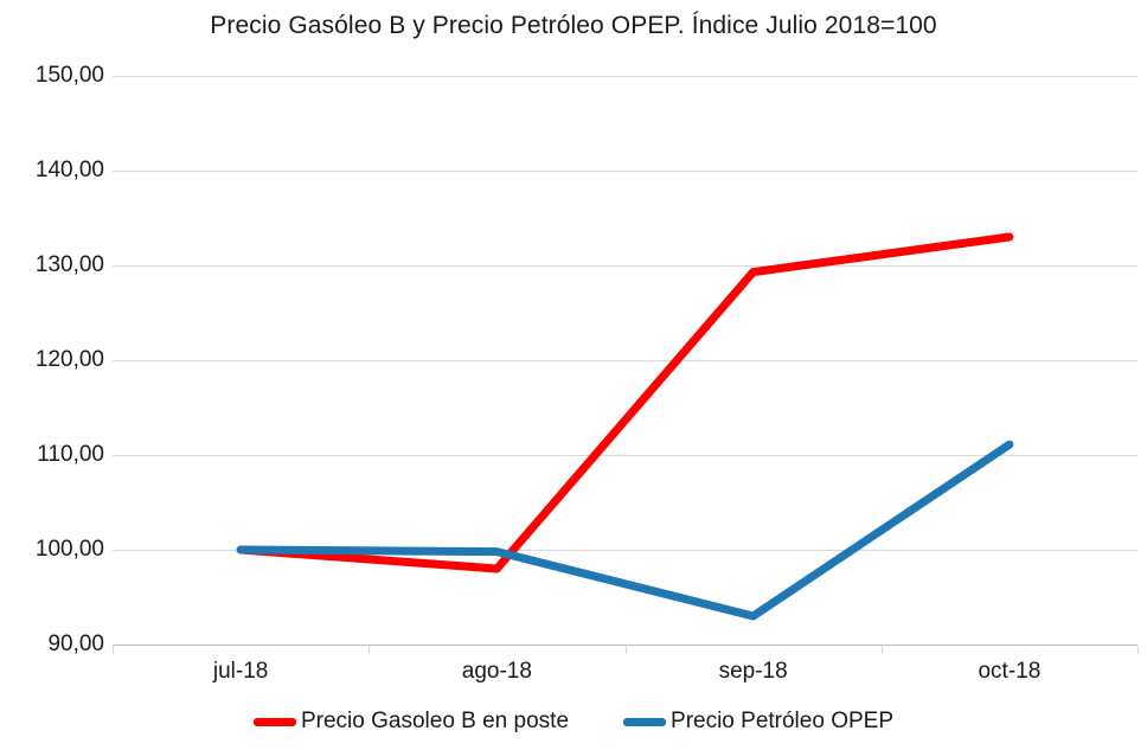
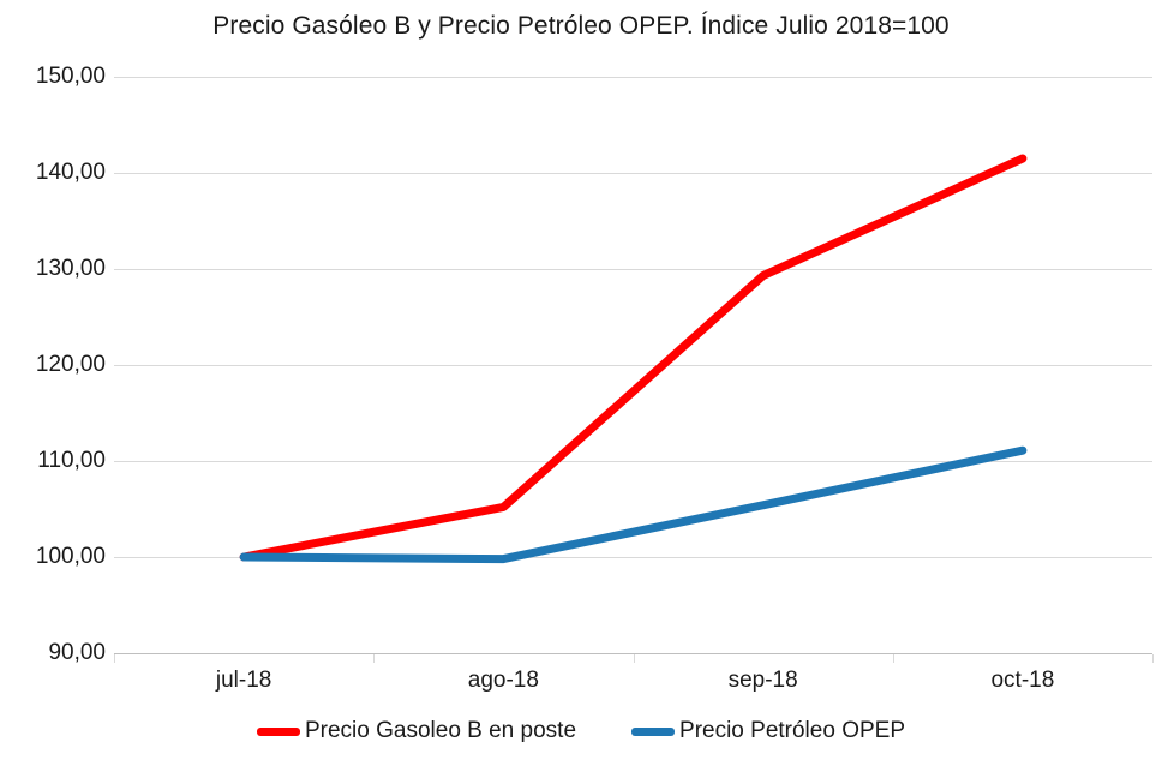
Precio Gasoleo B en poste/ago-18: 98 -> 105
Precio Petróleo OPEP/sep-18: 93 -> 105
Precio Gasoleo B en poste/oct-18: 133 -> 142
